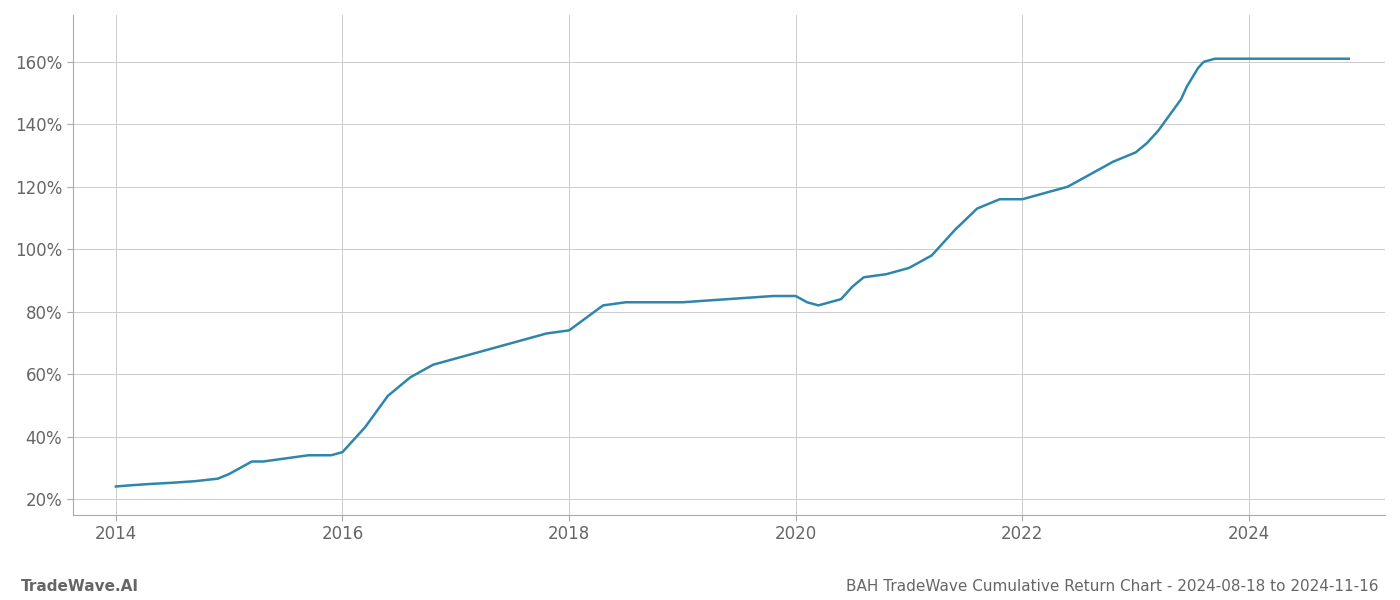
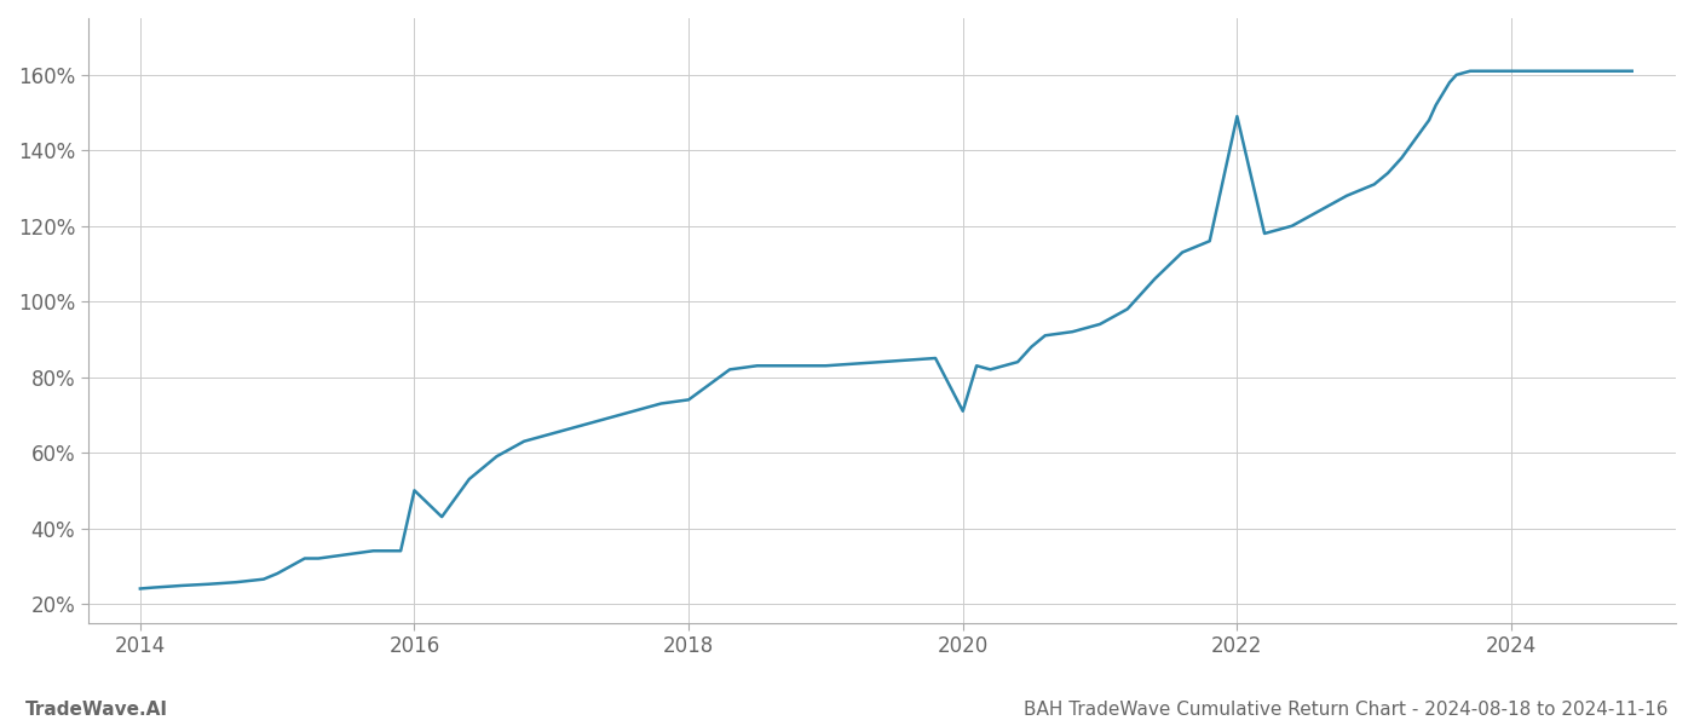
2016: 35.0% -> 50.0%
2020: 85.0% -> 71.0%
2022: 116.0% -> 149.0%
